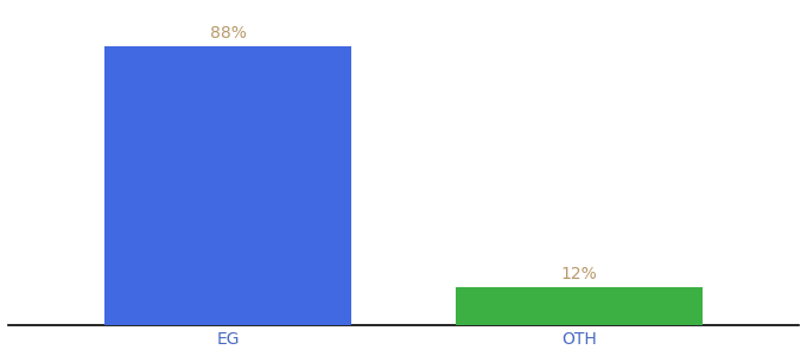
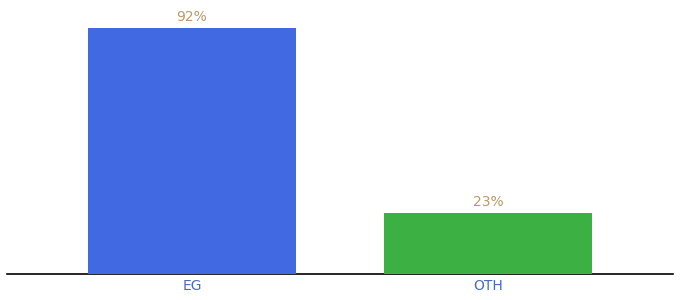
EG: 88% -> 92%
OTH: 12% -> 23%
